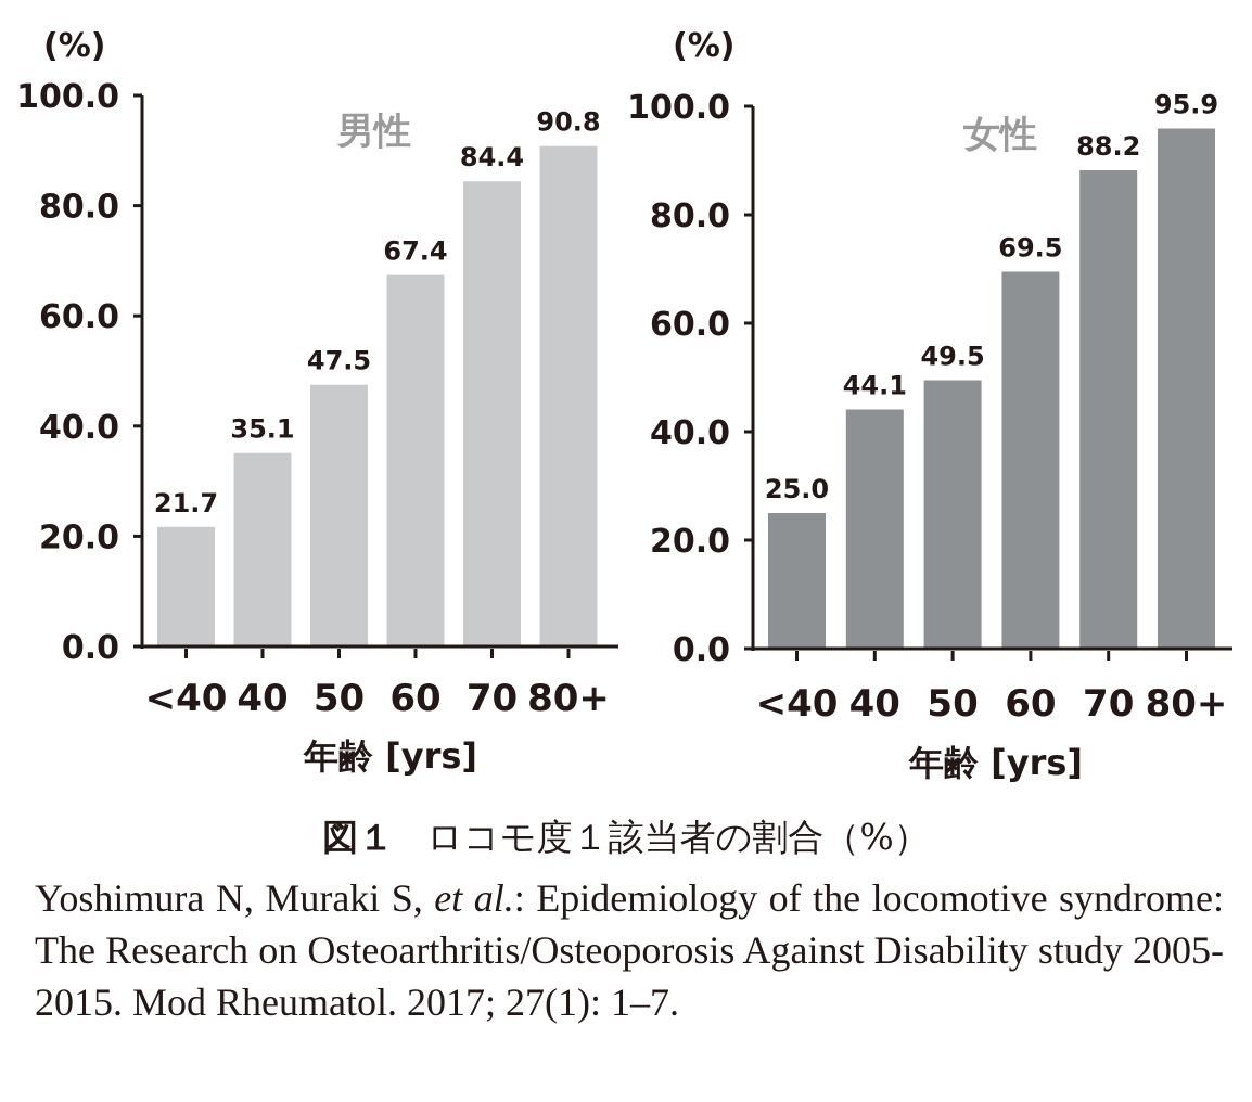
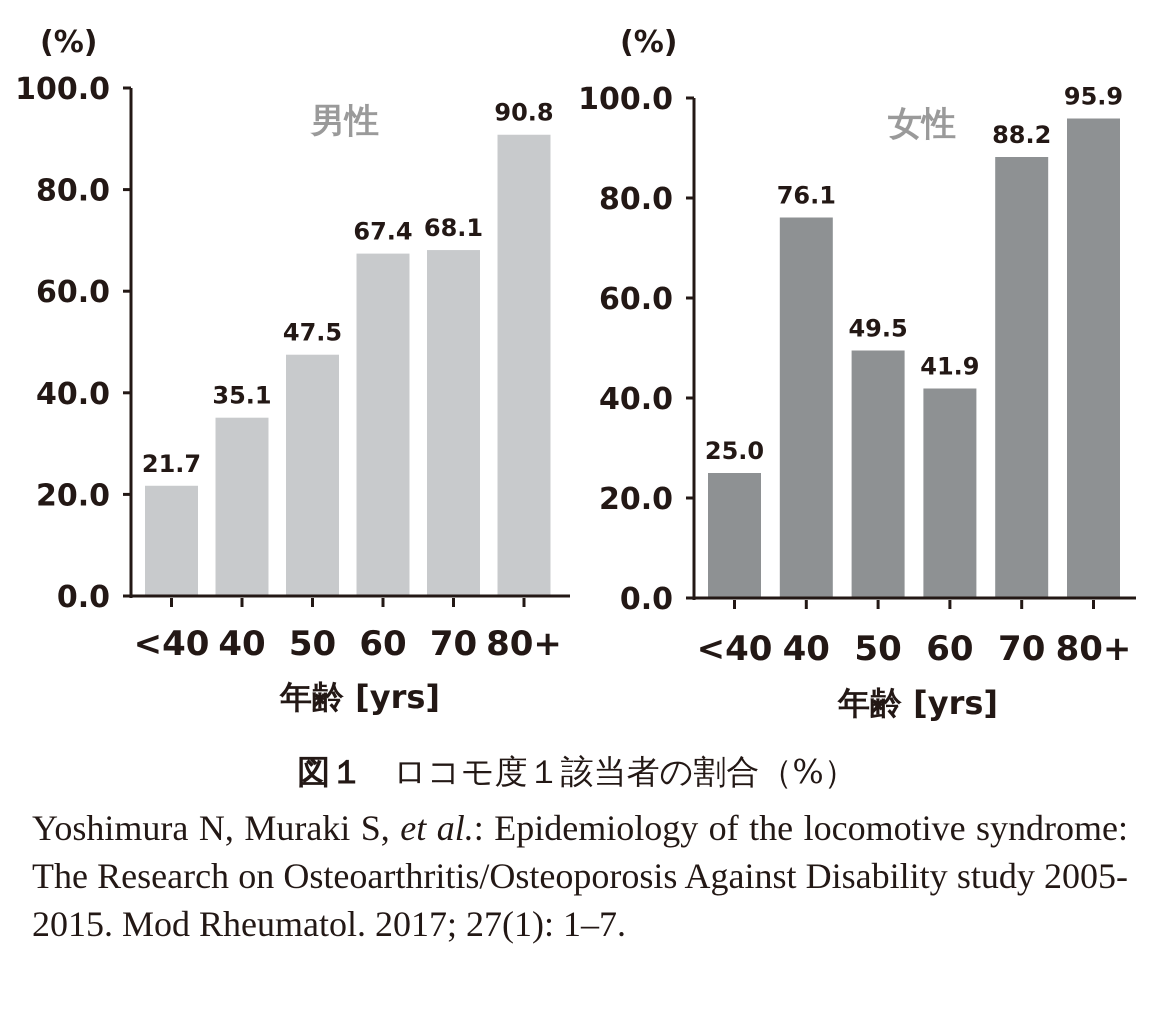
男性/70: 84.4 -> 68.1
女性/40: 44.1 -> 76.1
女性/60: 69.5 -> 41.9
